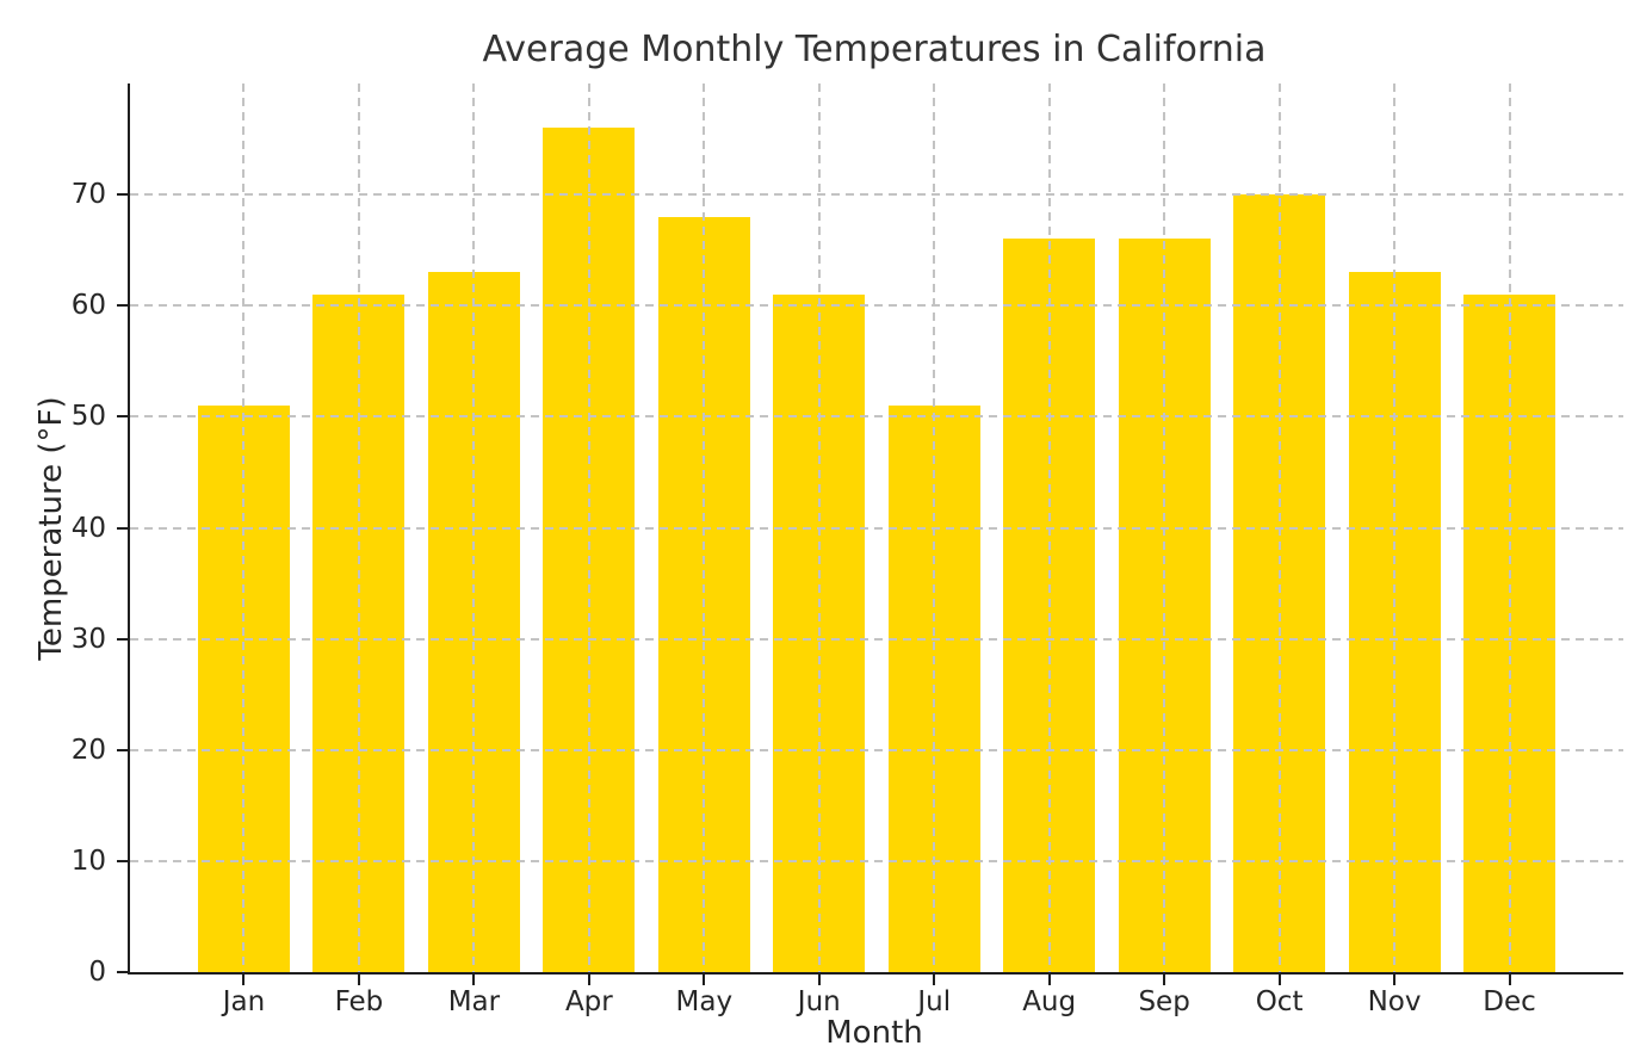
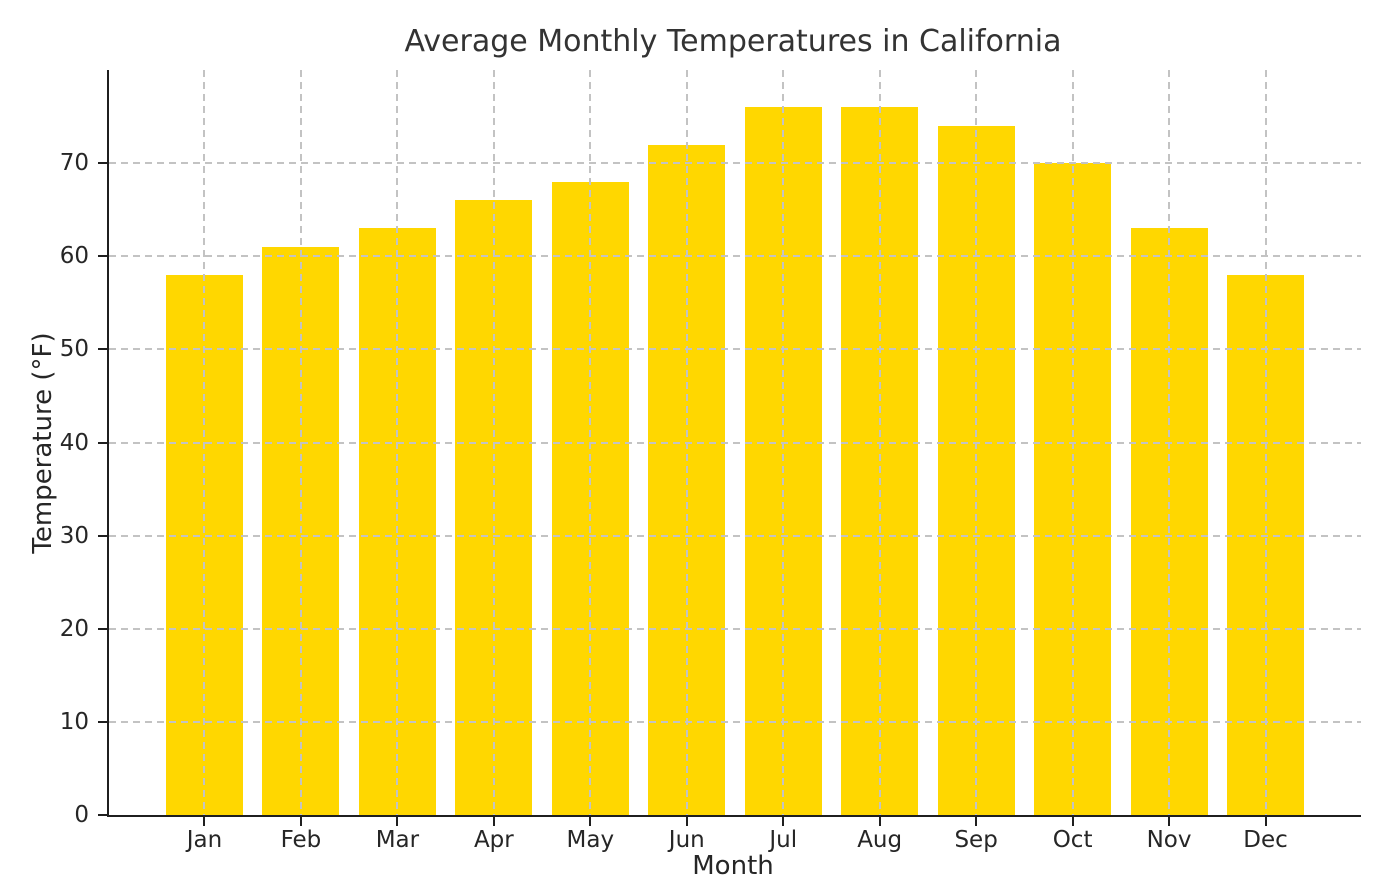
Jan: 51 -> 58
Apr: 76 -> 66
Jun: 61 -> 72
Jul: 51 -> 76
Aug: 66 -> 76
Sep: 66 -> 74
Dec: 61 -> 58
